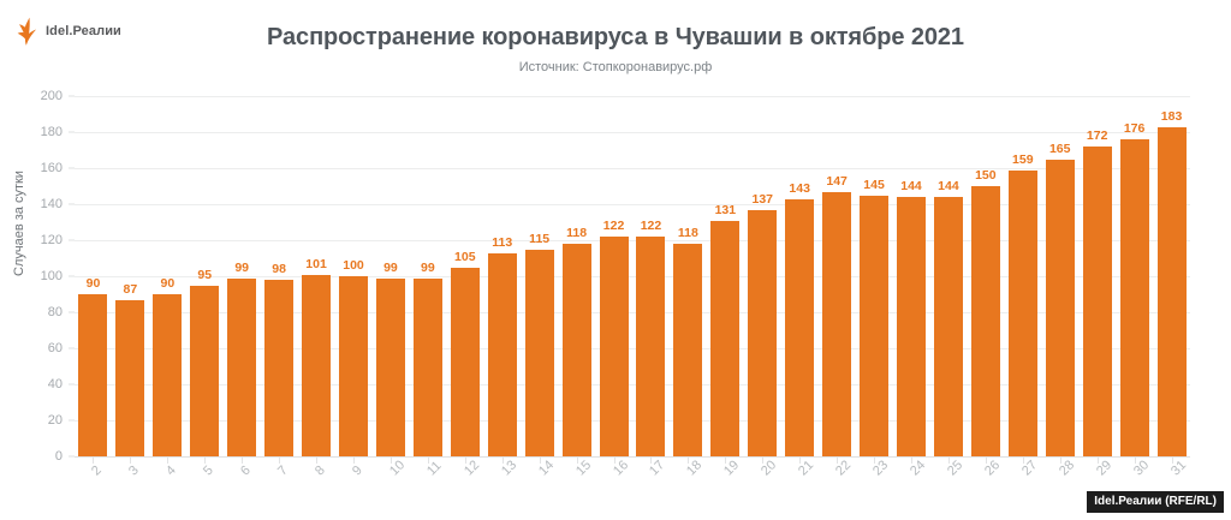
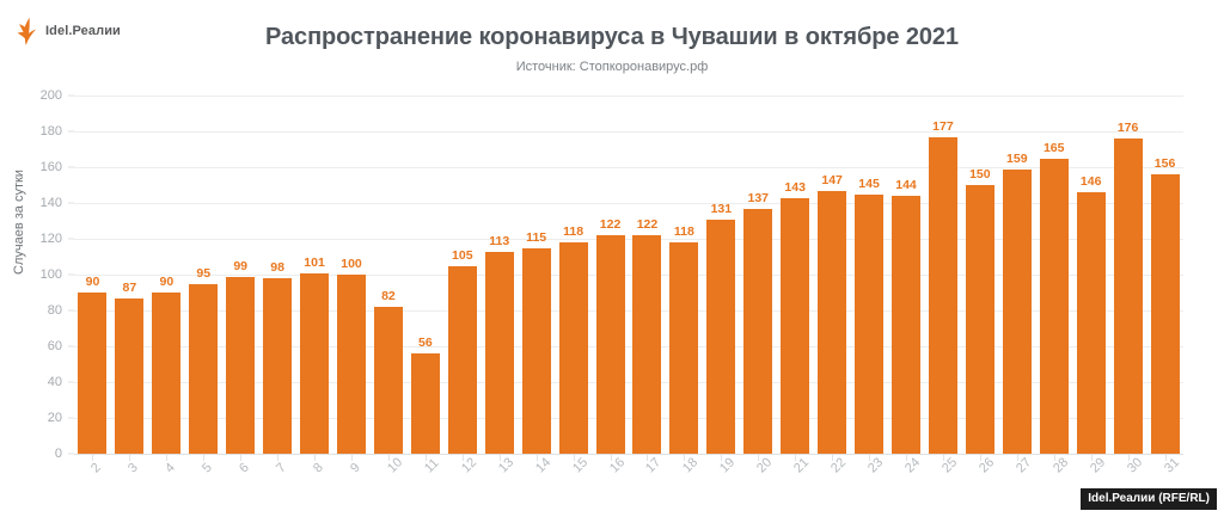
10: 99 -> 82
11: 99 -> 56
25: 144 -> 177
29: 172 -> 146
31: 183 -> 156
